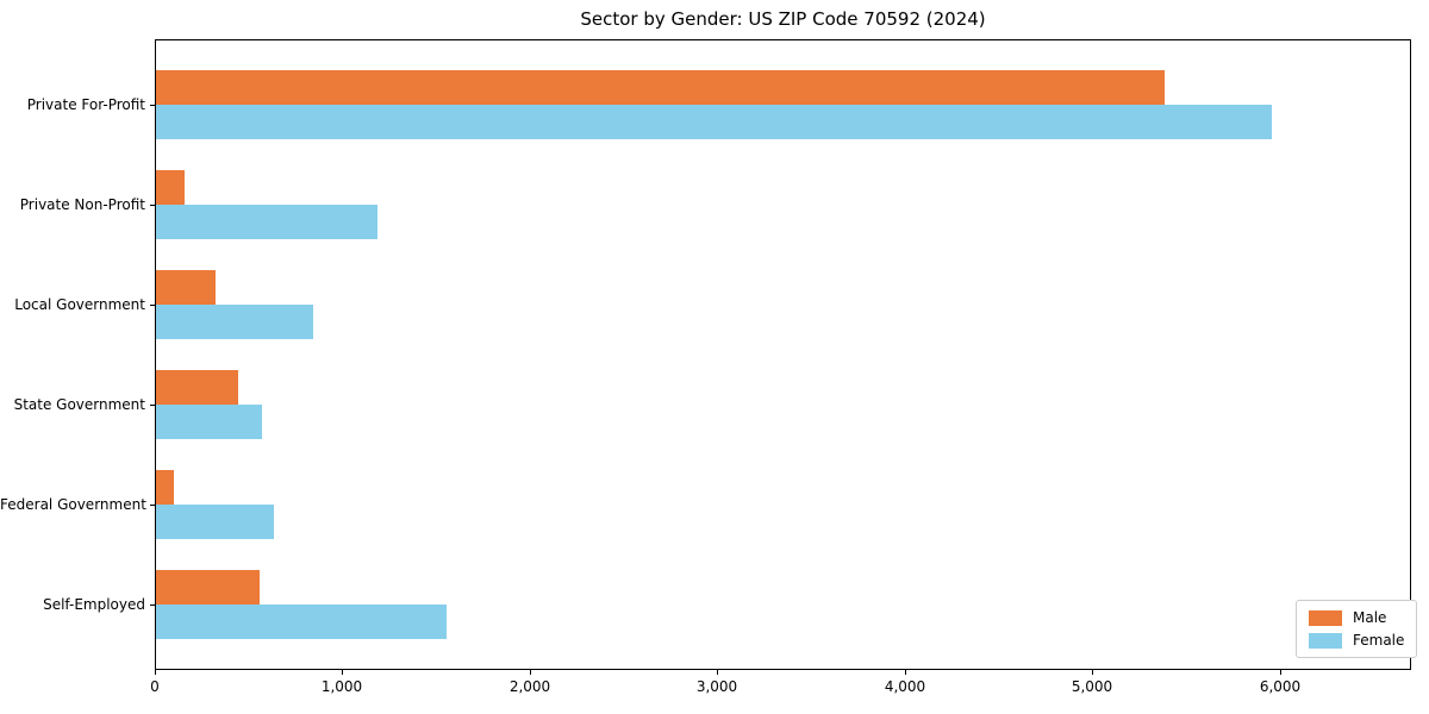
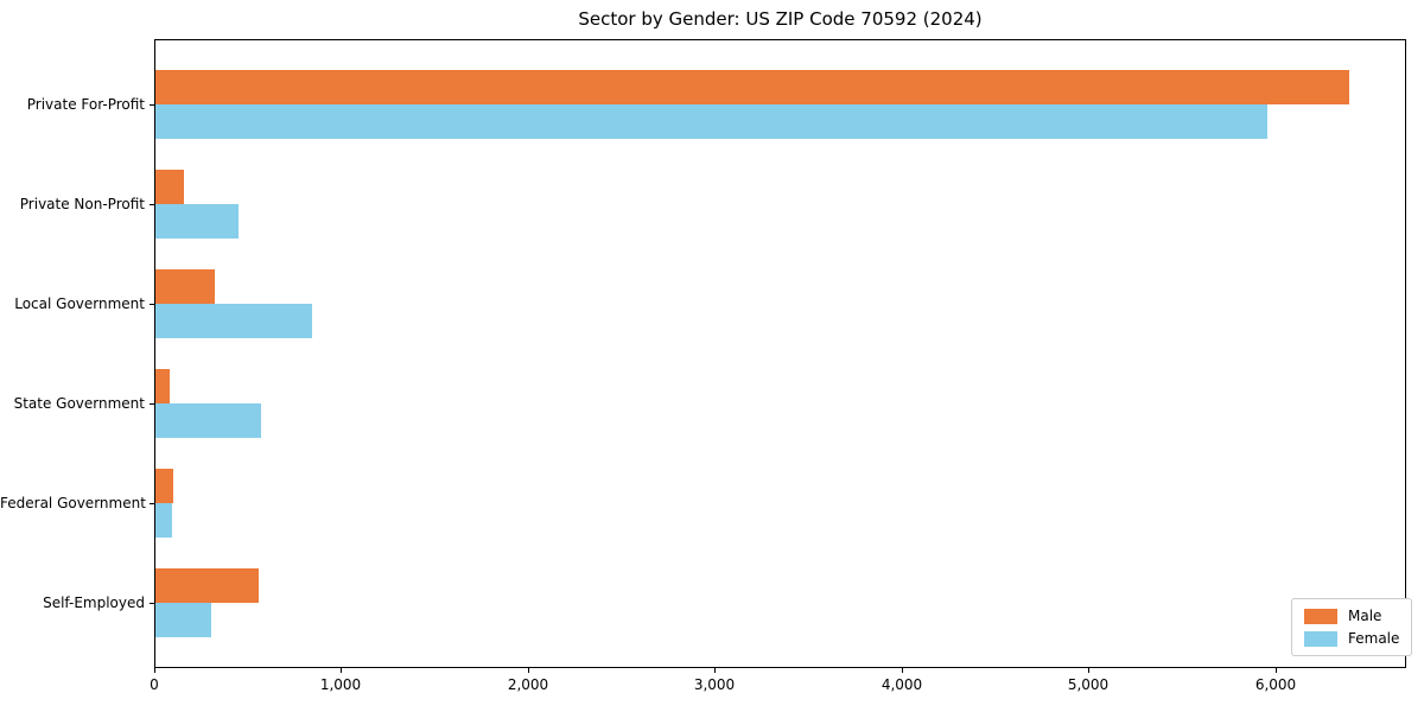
Male/Private For-Profit: 5380 -> 6390
Female/Private Non-Profit: 1180 -> 440
Male/State Government: 440 -> 80
Female/Federal Government: 630 -> 90
Female/Self-Employed: 1550 -> 300
